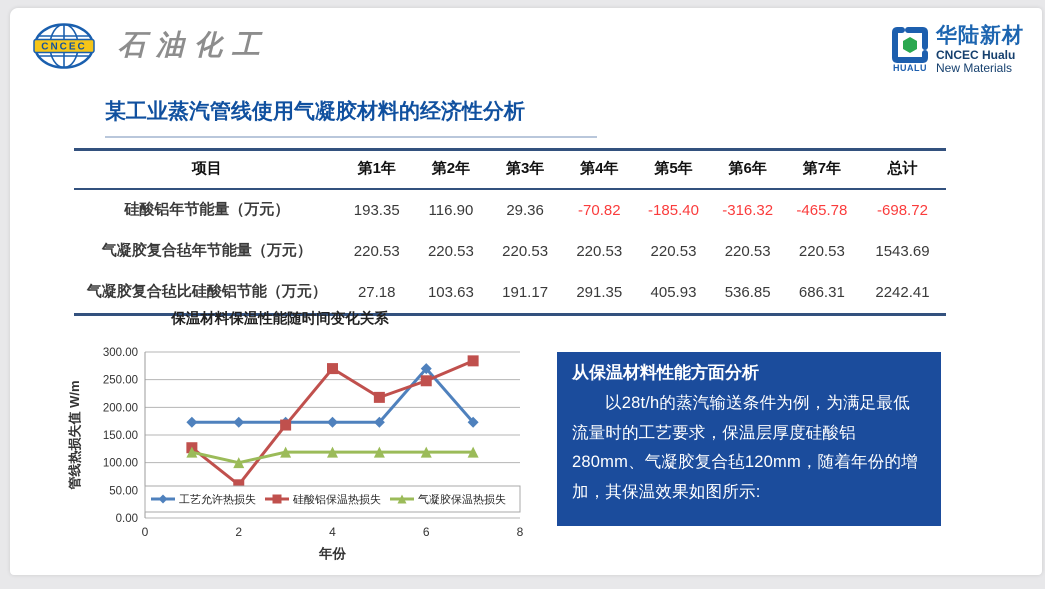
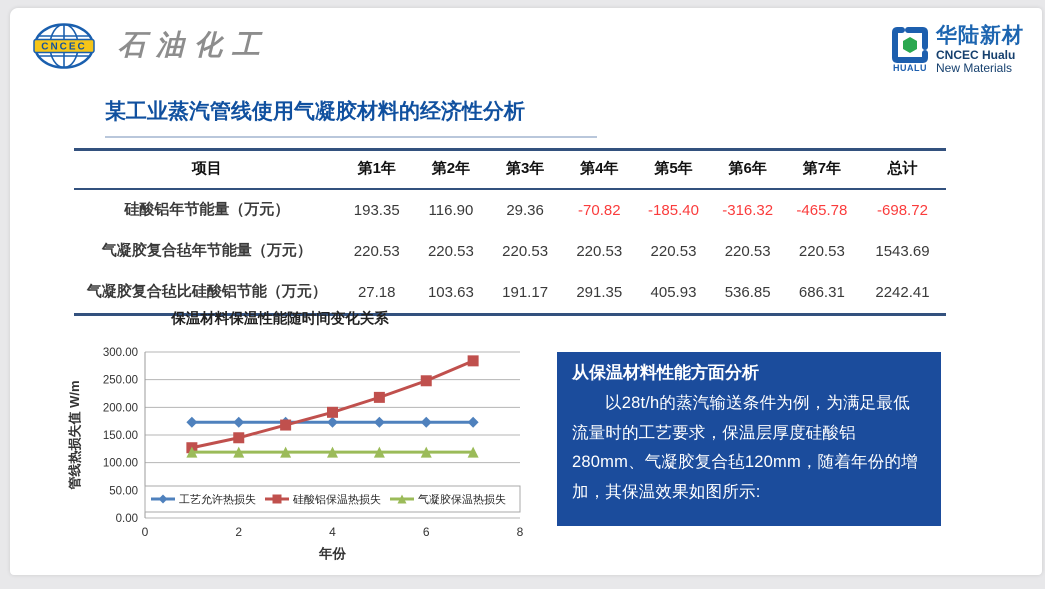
硅酸铝保温热损失/2: 60 -> 140
气凝胶保温热损失/2: 100 -> 120
硅酸铝保温热损失/4: 270 -> 190
工艺允许热损失/6: 270 -> 170
